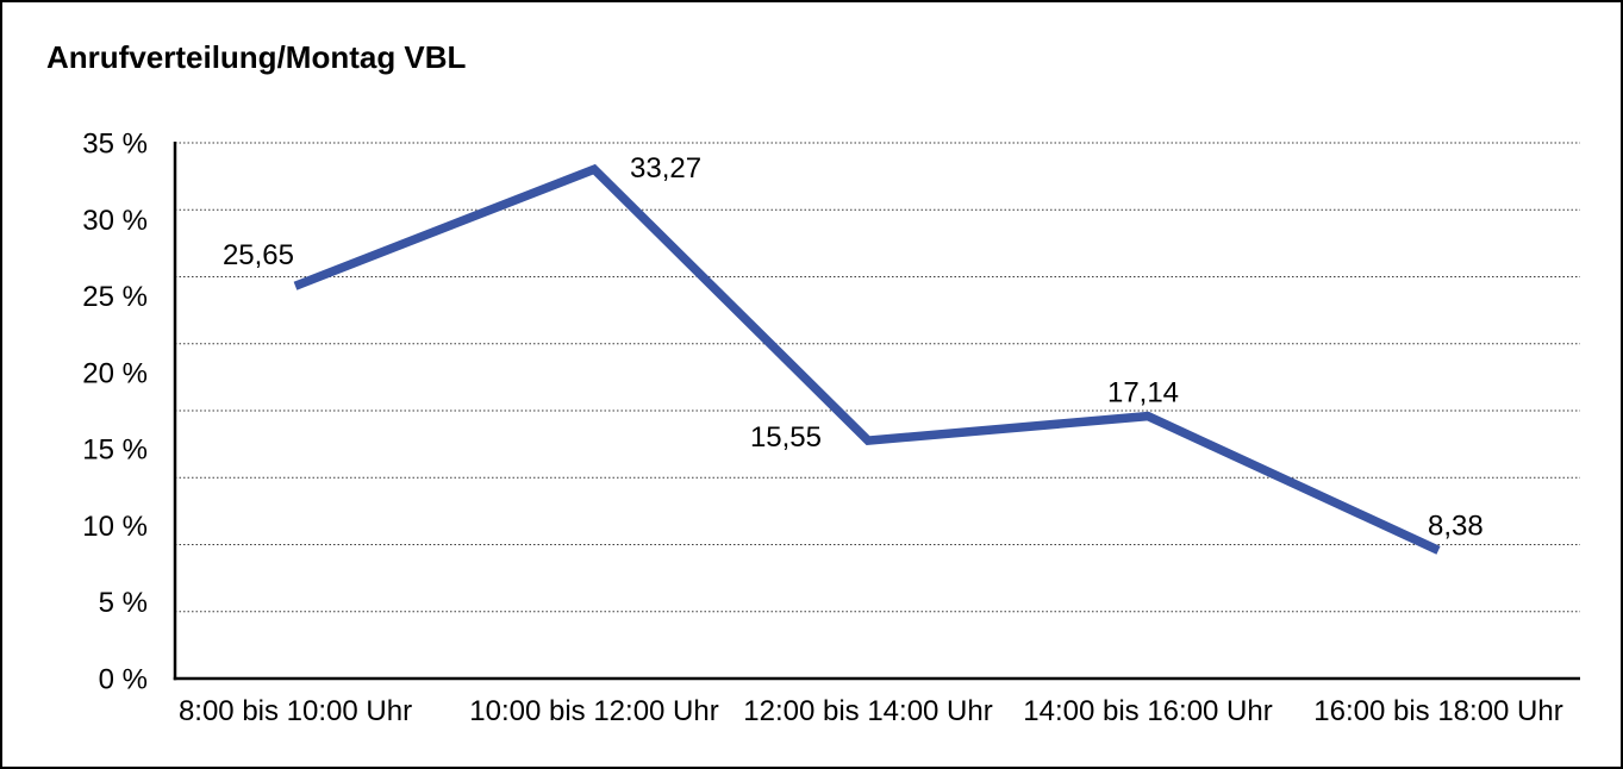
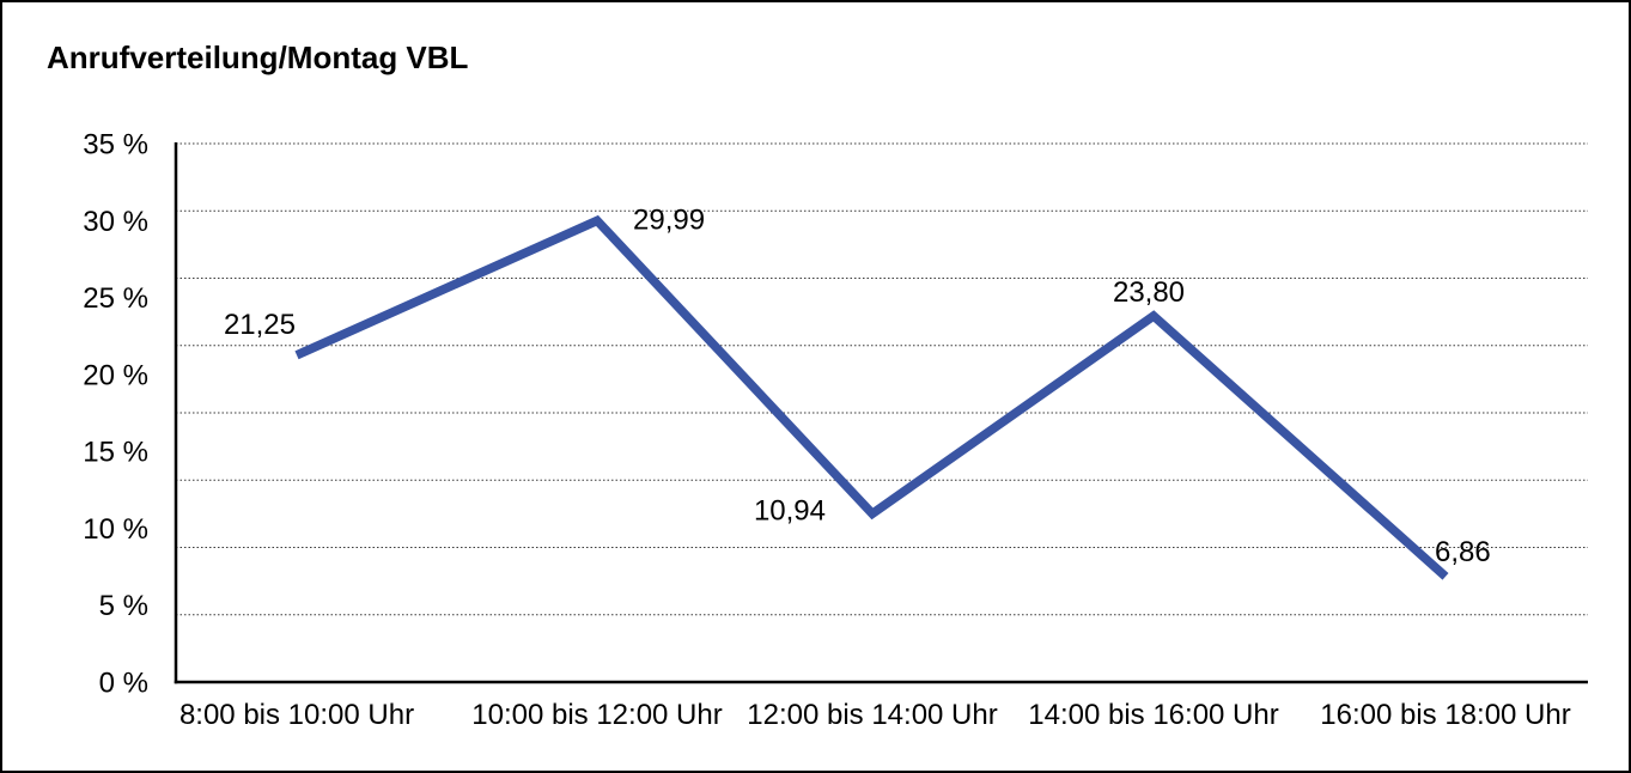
8:00 bis 10:00 Uhr: 25,65 -> 21,25
10:00 bis 12:00 Uhr: 33,27 -> 29,99
12:00 bis 14:00 Uhr: 15,55 -> 10,94
14:00 bis 16:00 Uhr: 17,14 -> 23,80
16:00 bis 18:00 Uhr: 8,38 -> 6,86
